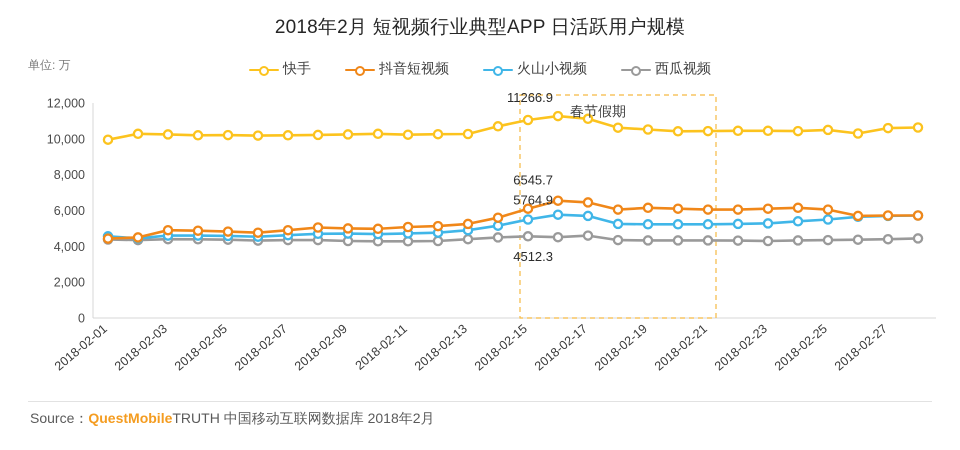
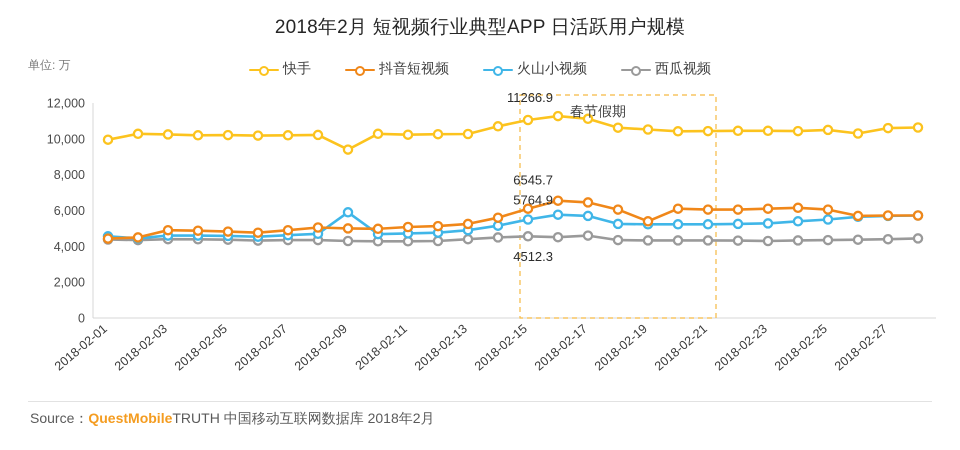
快手/2018-02-09: 10200 -> 9400
火山小视频/2018-02-09: 4700 -> 5900
抖音短视频/2018-02-19: 6200 -> 5400
